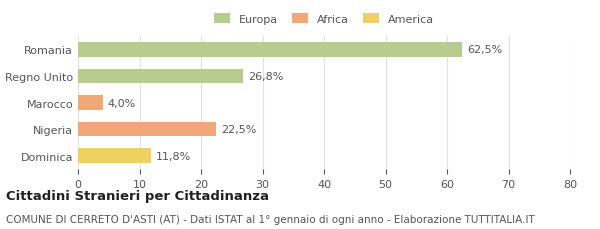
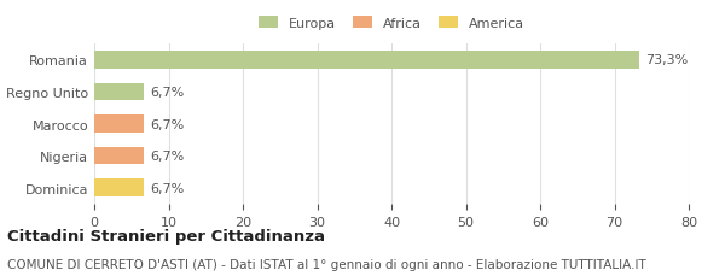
Romania: 62,5% -> 73,3%
Regno Unito: 26,8% -> 6,7%
Marocco: 4,0% -> 6,7%
Nigeria: 22,5% -> 6,7%
Dominica: 11,8% -> 6,7%
